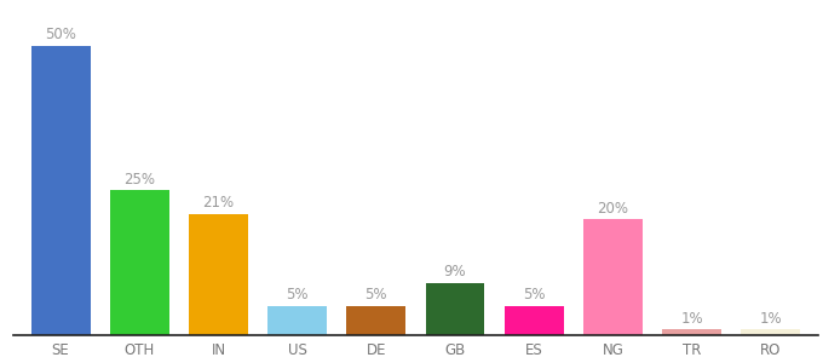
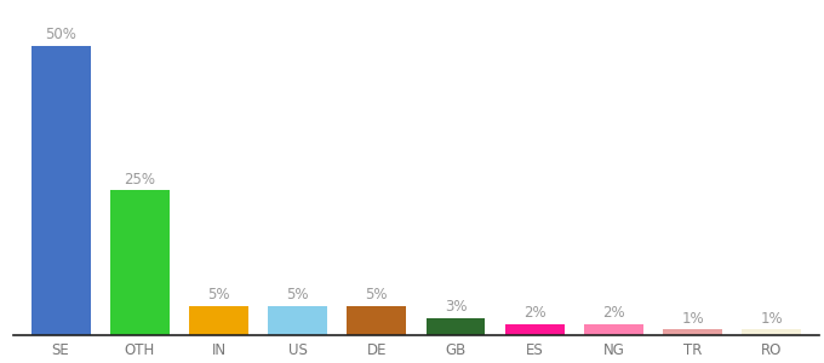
IN: 21% -> 5%
GB: 9% -> 3%
ES: 5% -> 2%
NG: 20% -> 2%
